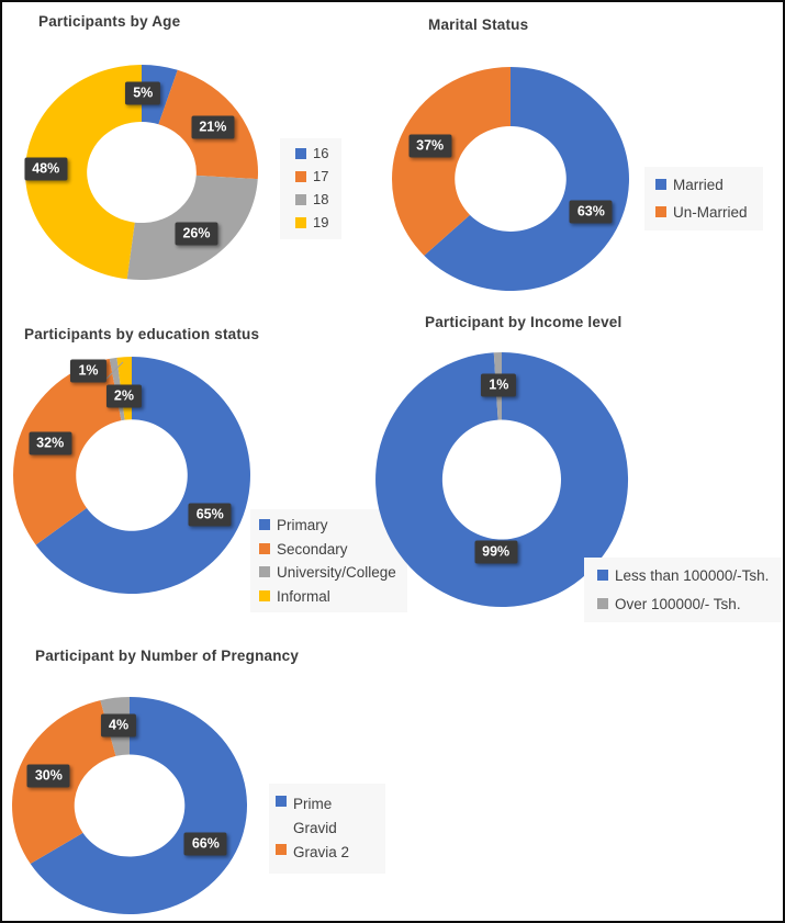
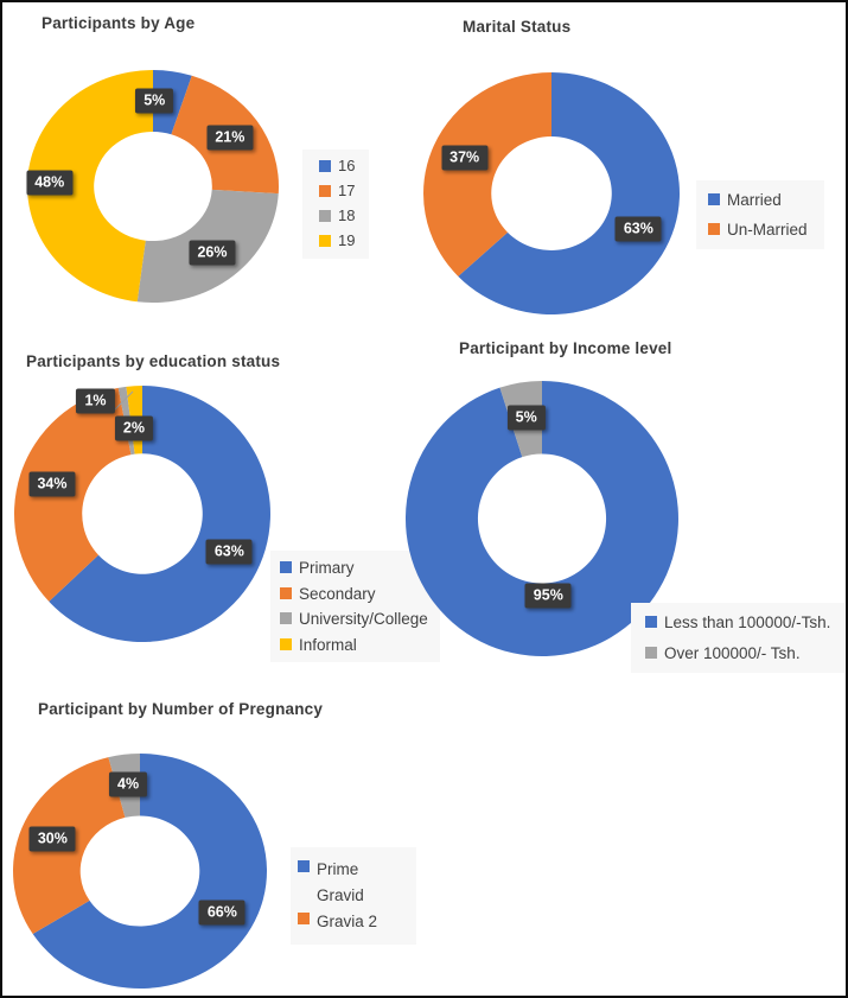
Participants by education status/Primary: 65% -> 63%
Participants by education status/Secondary: 32% -> 34%
Participant by Income level/Less than 100000/-Tsh.: 99% -> 95%
Participant by Income level/Over 100000/- Tsh.: 1% -> 5%
